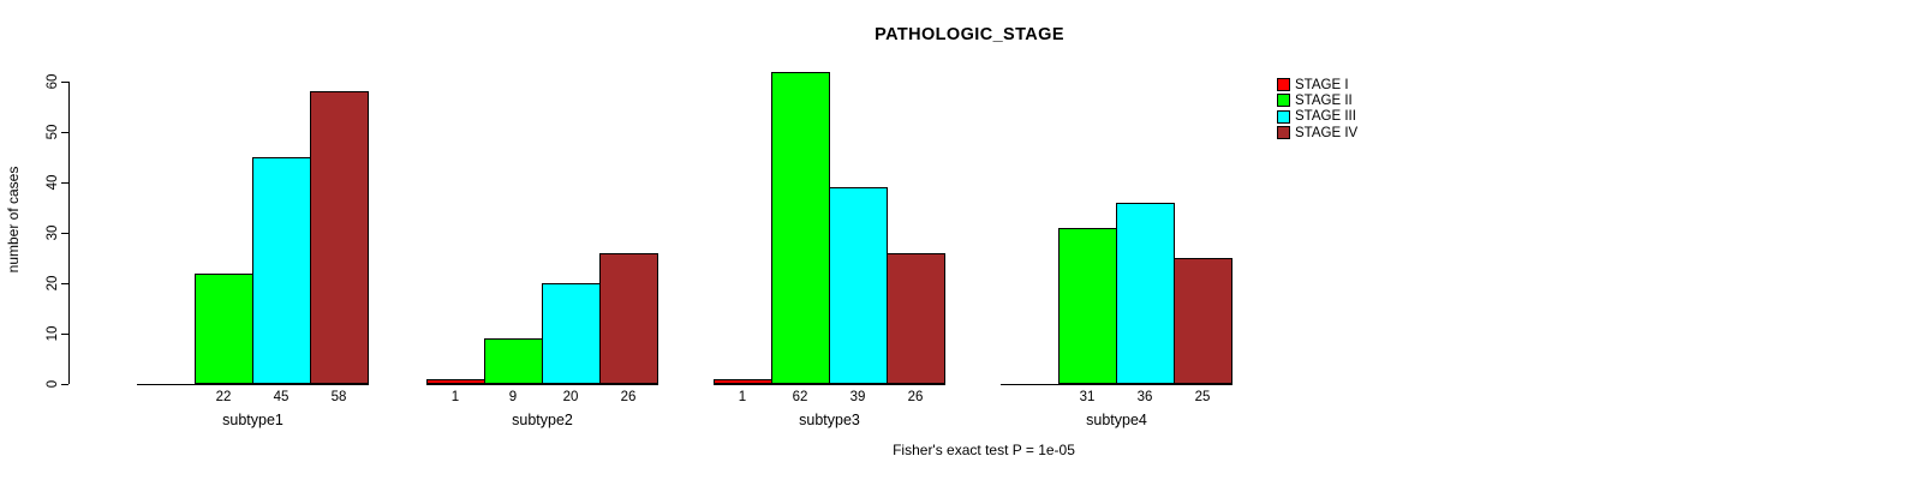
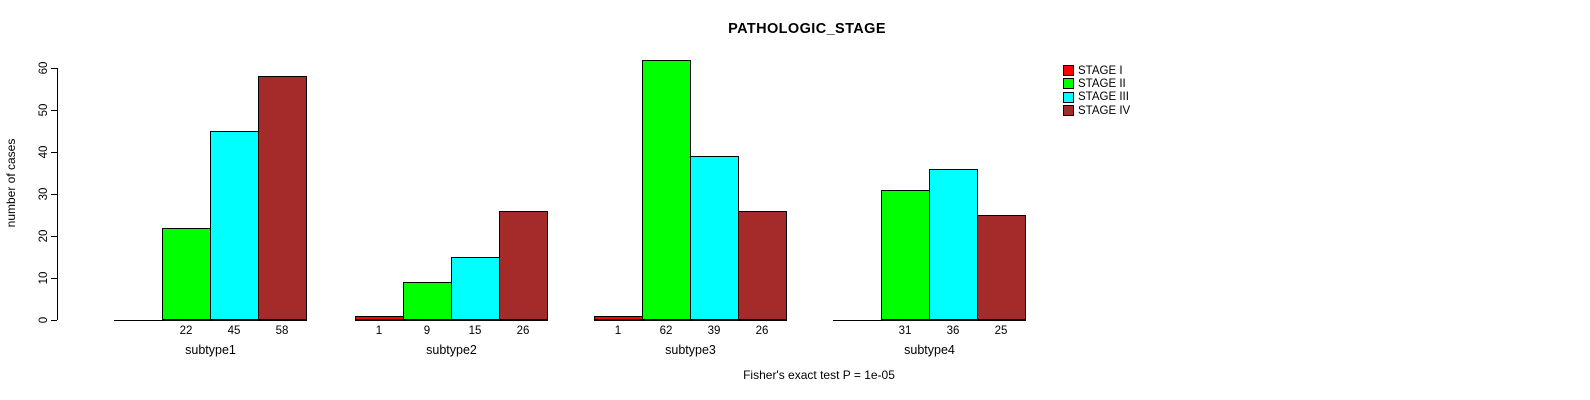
STAGE III/subtype2: 20 -> 15
